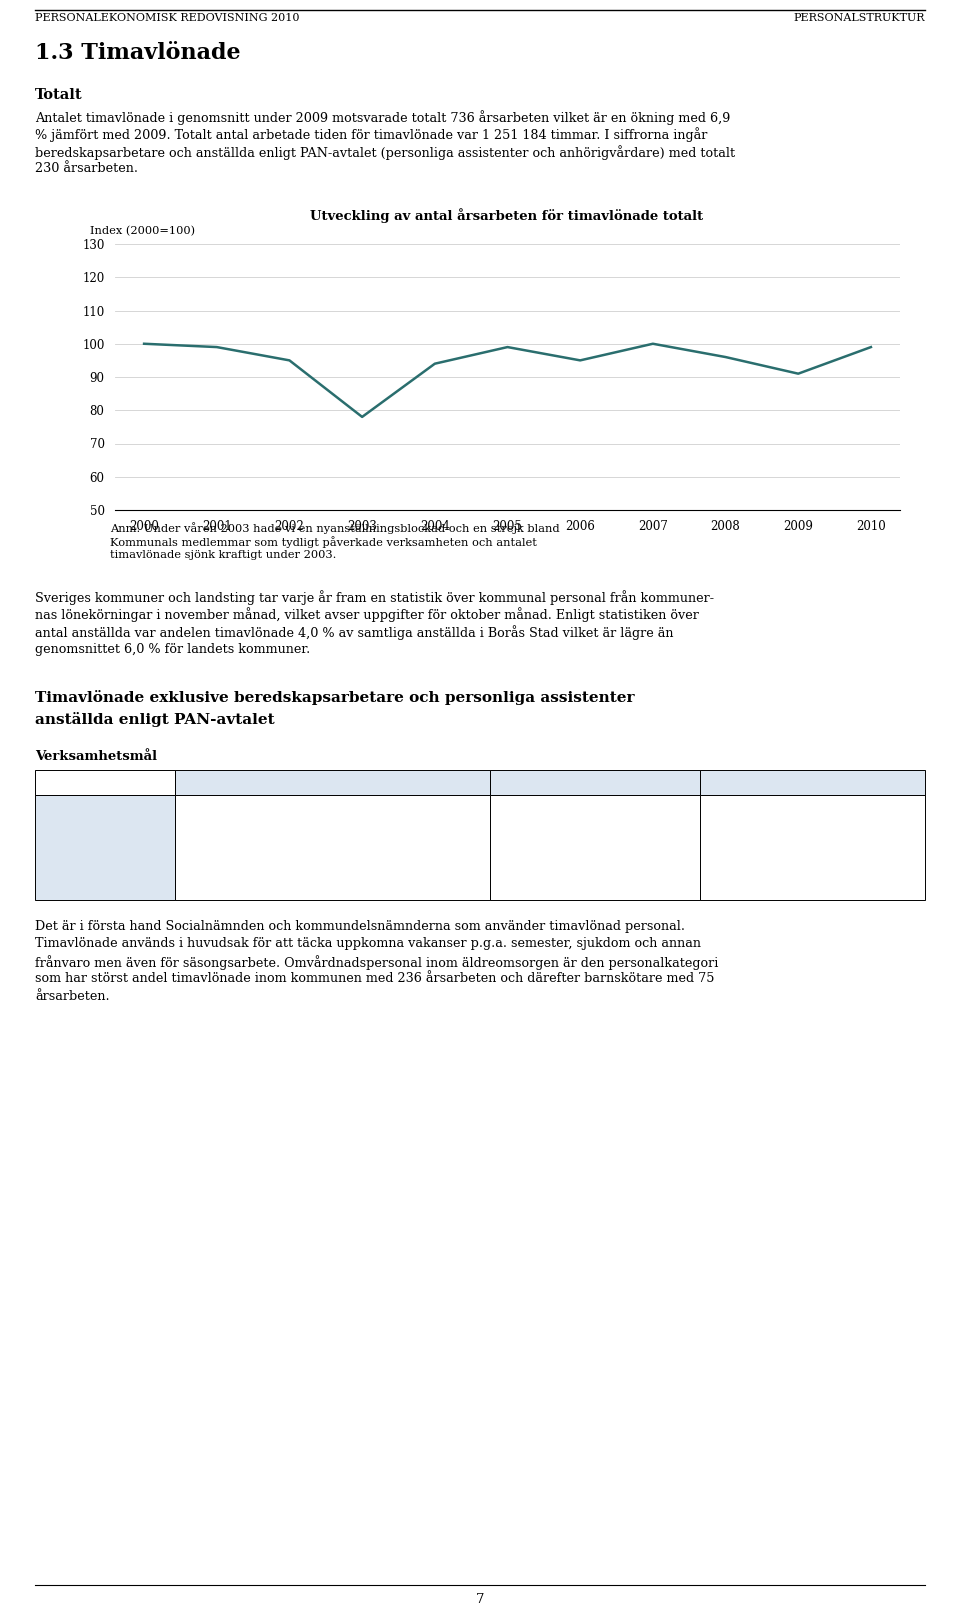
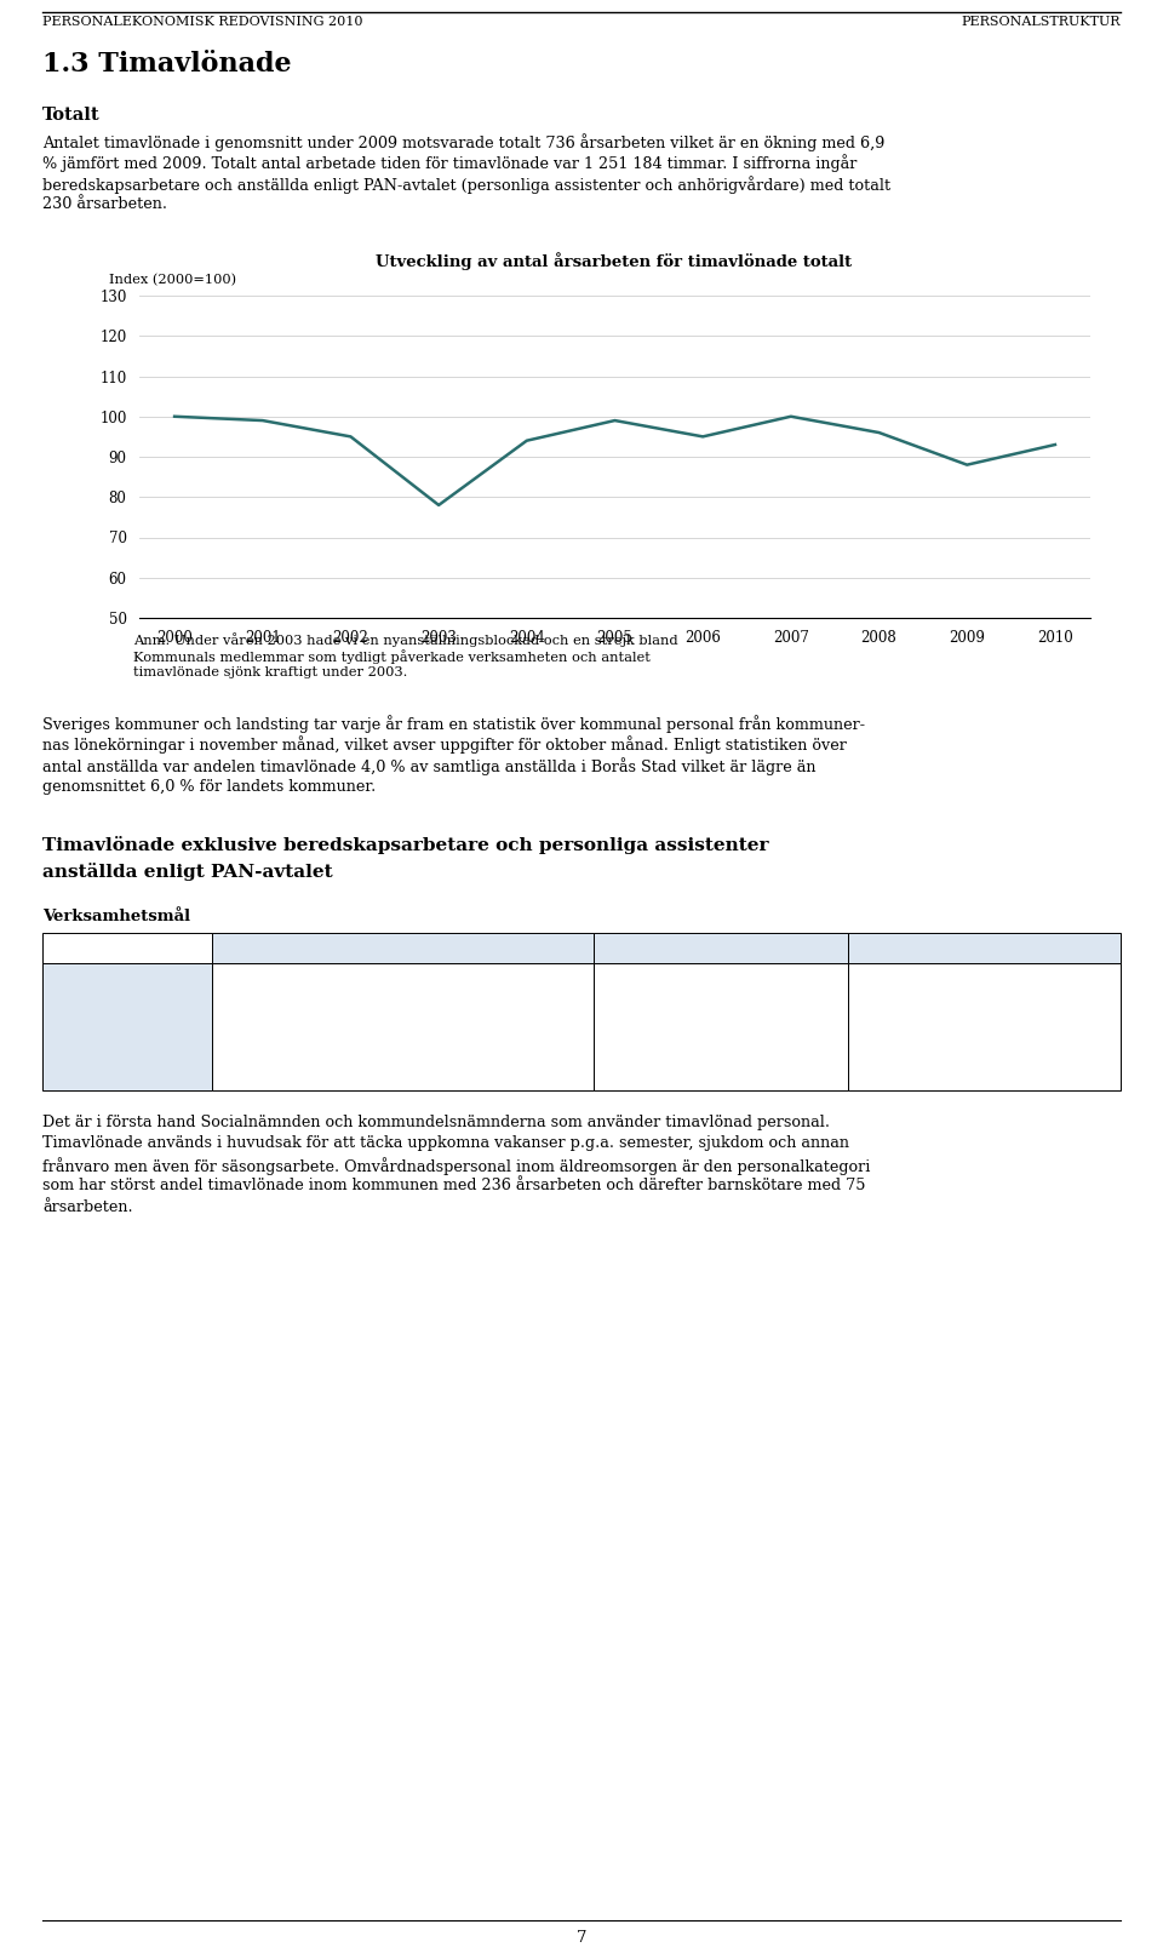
2009: 91 -> 88
2010: 99 -> 93
